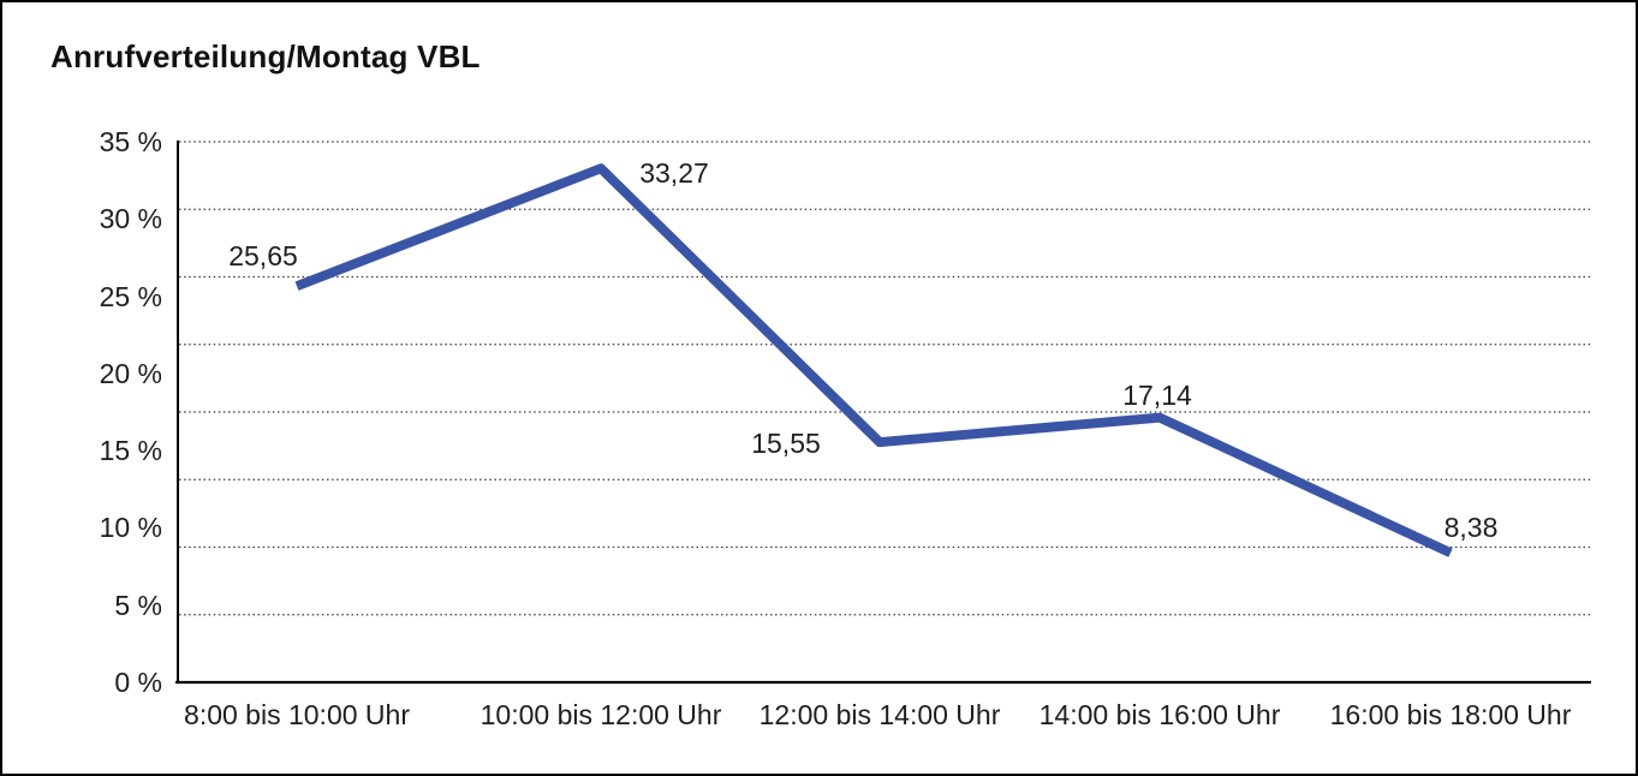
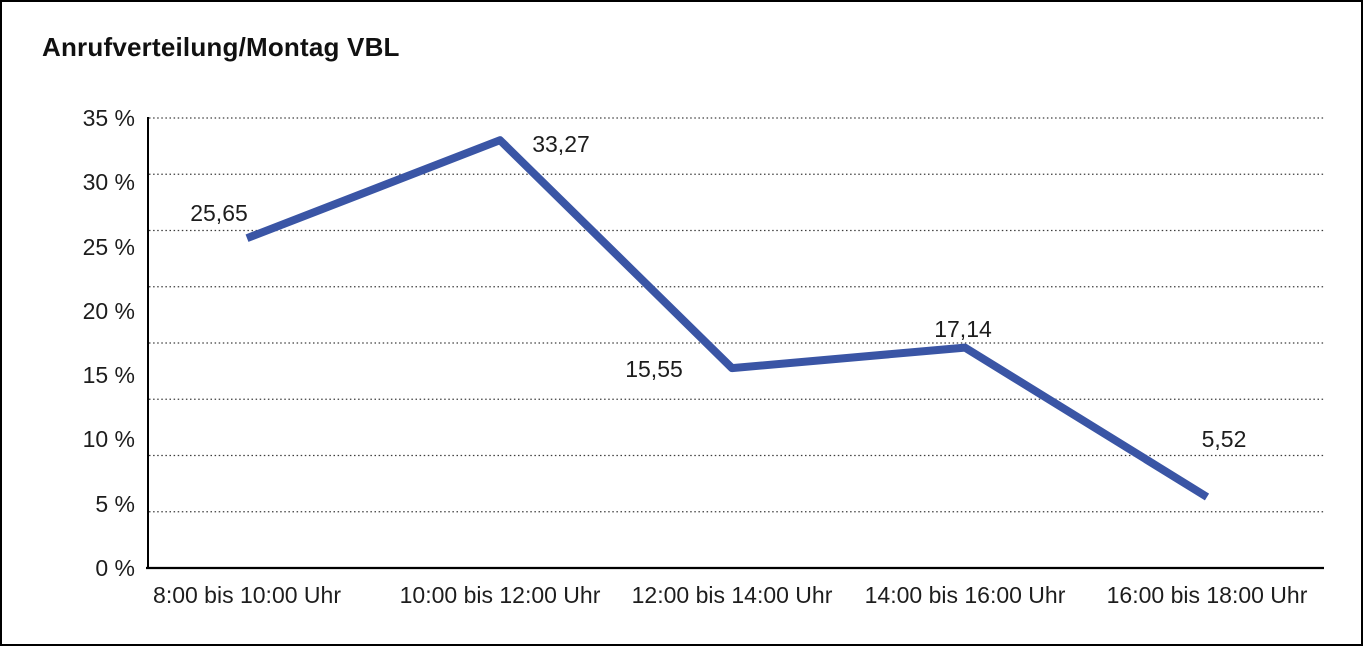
16:00 bis 18:00 Uhr: 8,38 -> 5,52
